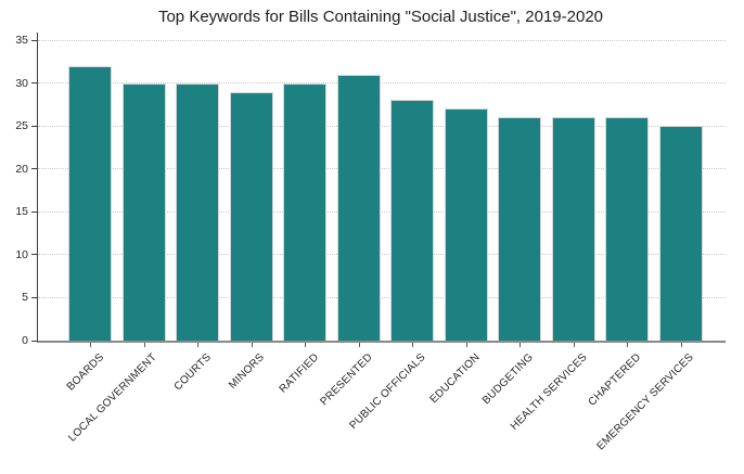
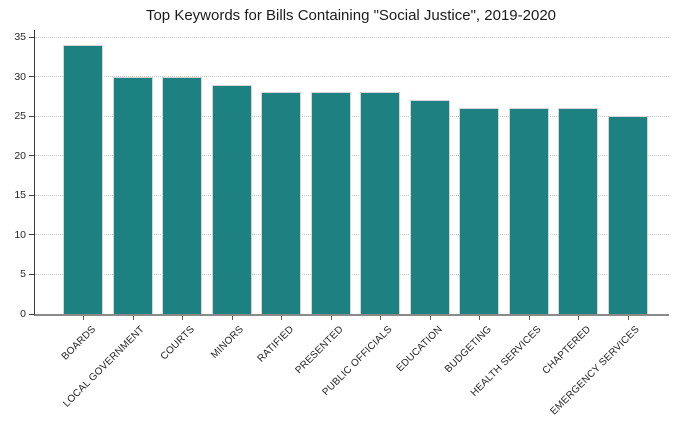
BOARDS: 32 -> 34
RATIFIED: 30 -> 28
PRESENTED: 31 -> 28
